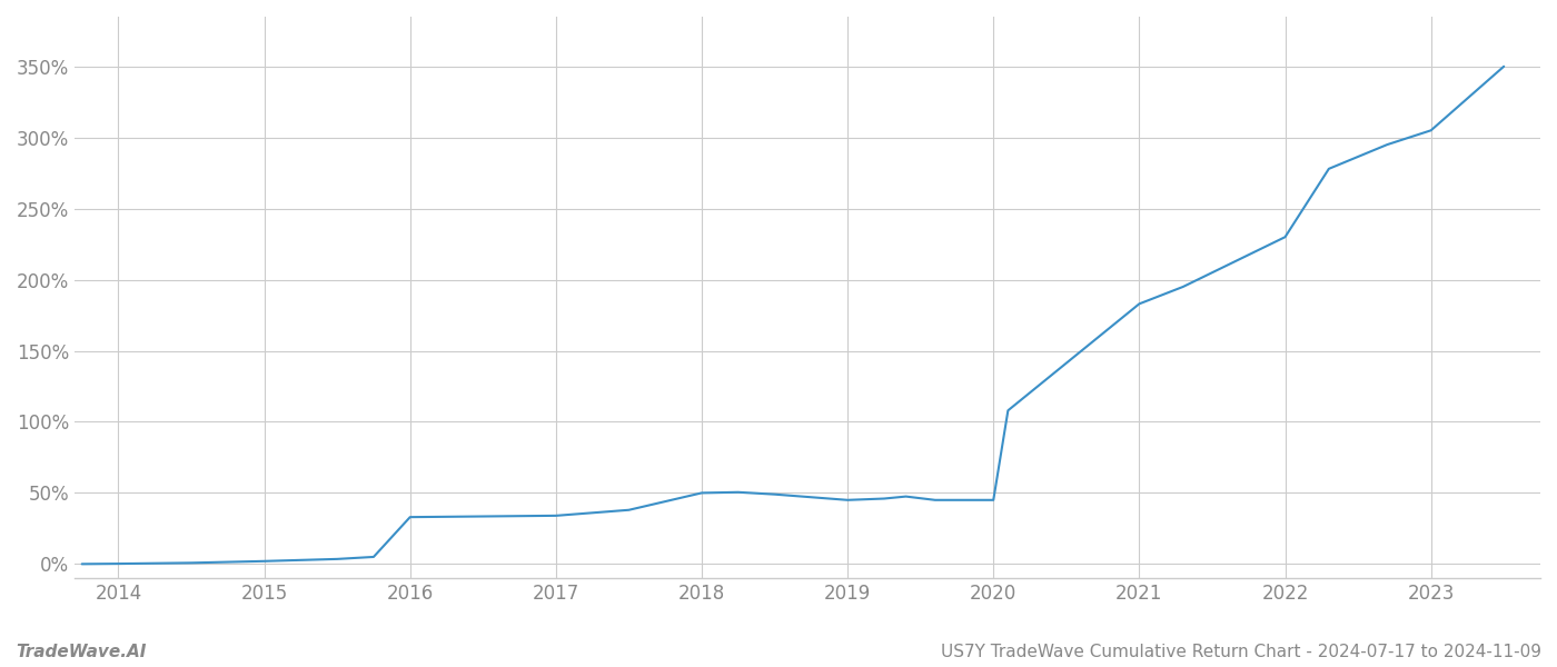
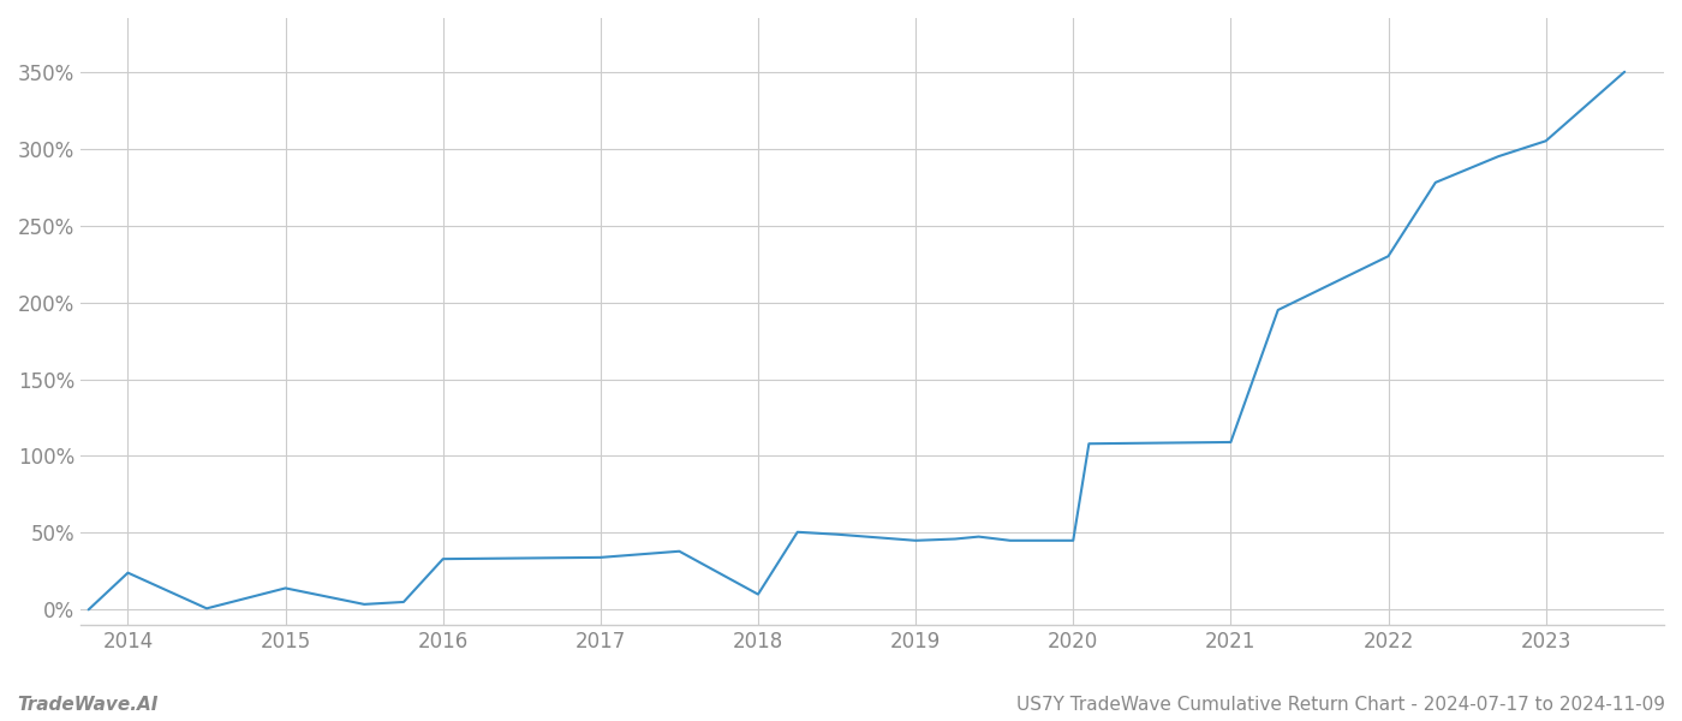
2014: 0% -> 24%
2015: 2% -> 14%
2018: 50% -> 10%
2021: 183% -> 109%
